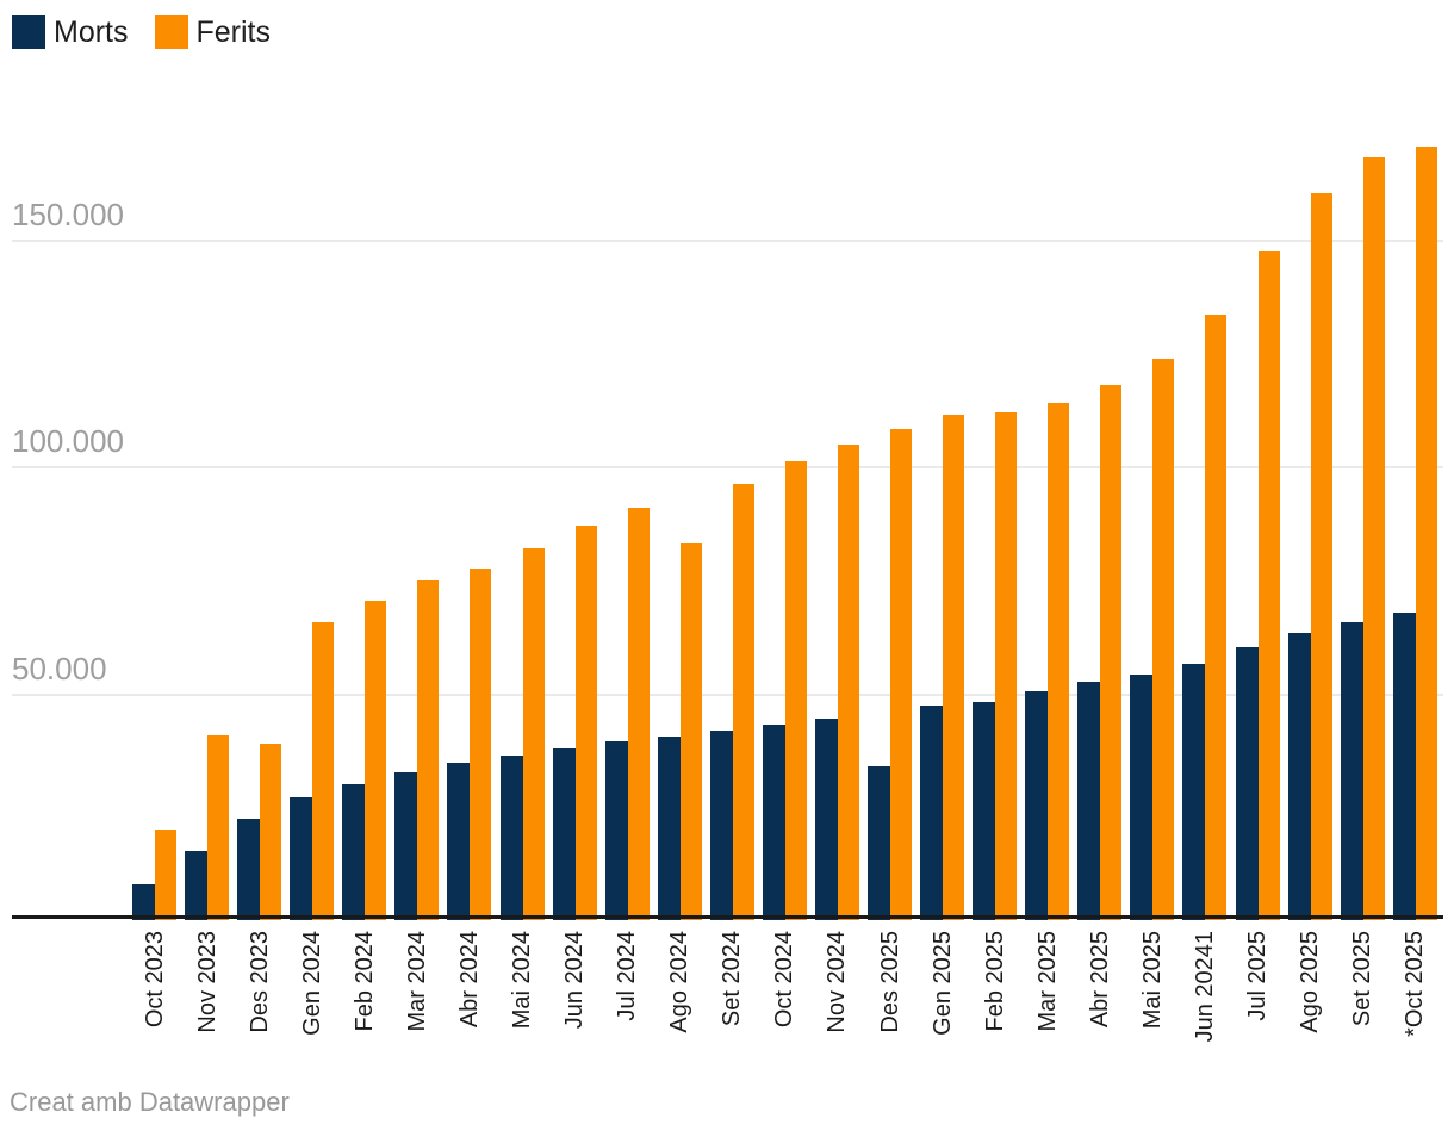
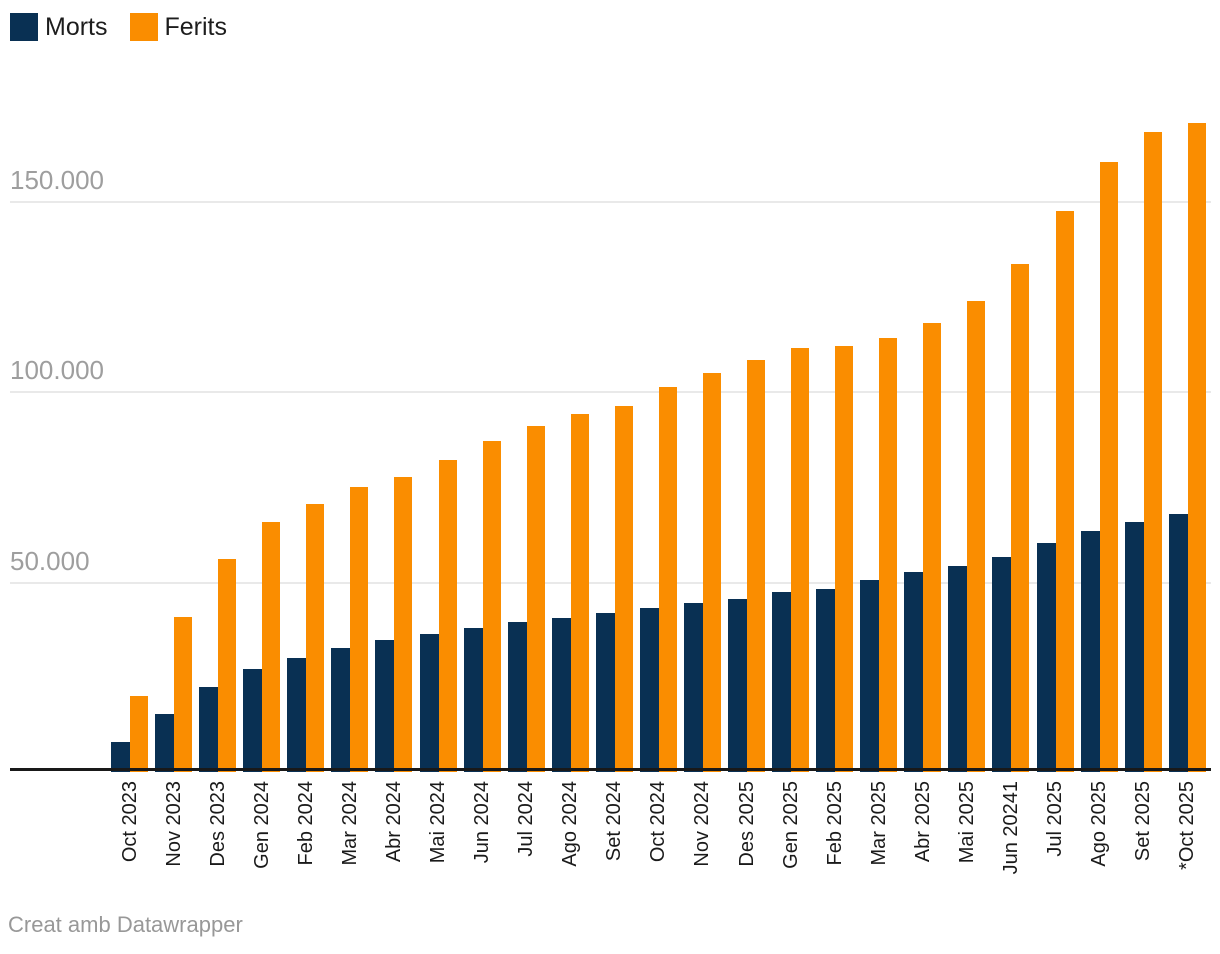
Ferits/Des 2023: 39000 -> 56000
Ferits/Ago 2024: 83000 -> 94000
Morts/Des 2025: 34000 -> 46000
